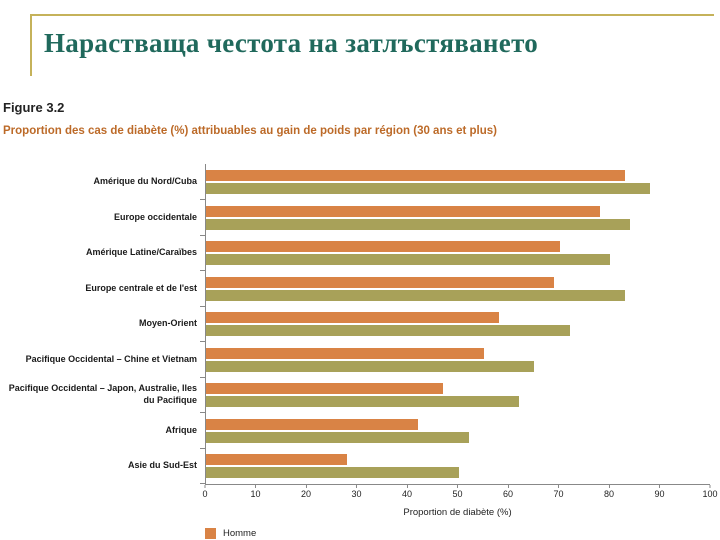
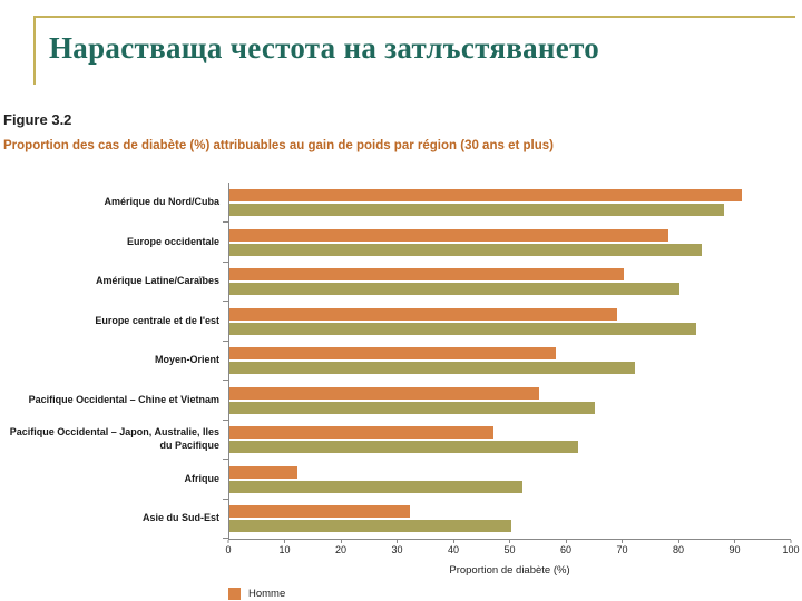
Homme/Amérique du Nord/Cuba: 83 -> 91
Homme/Afrique: 42 -> 12
Homme/Asie du Sud-Est: 28 -> 32
